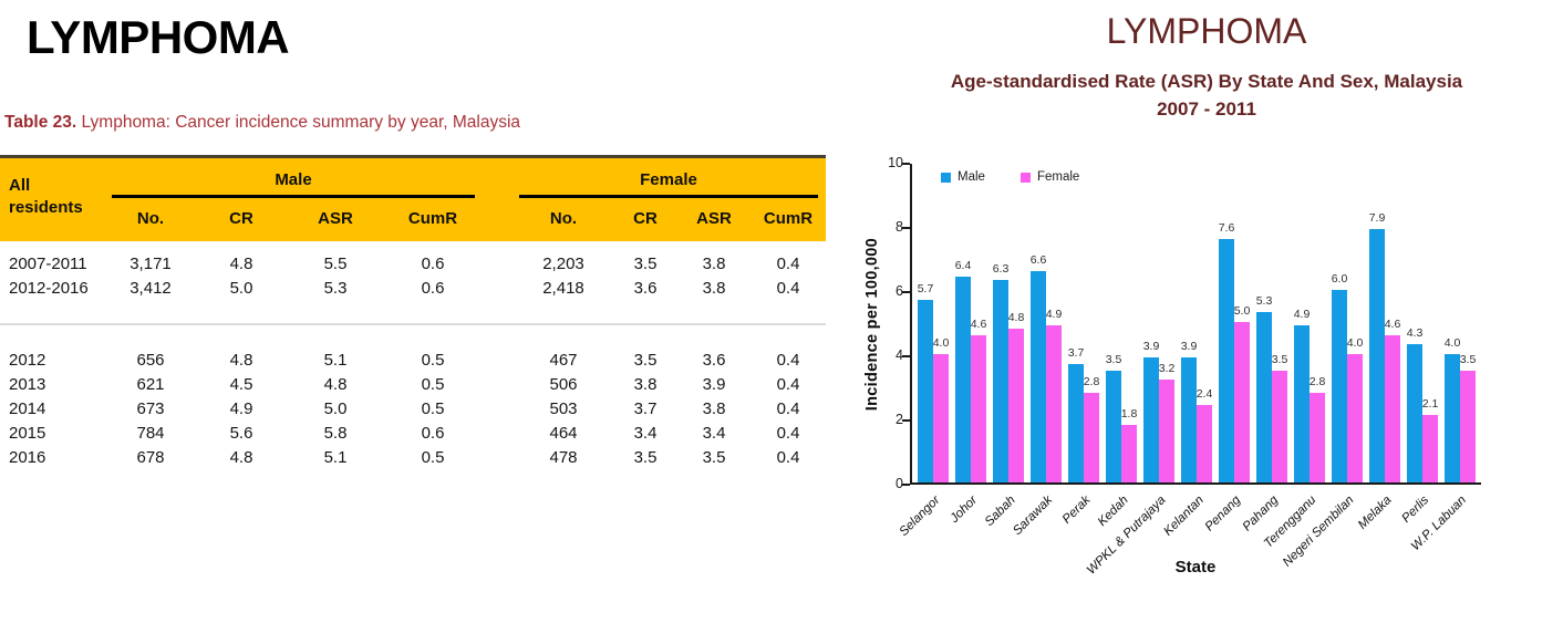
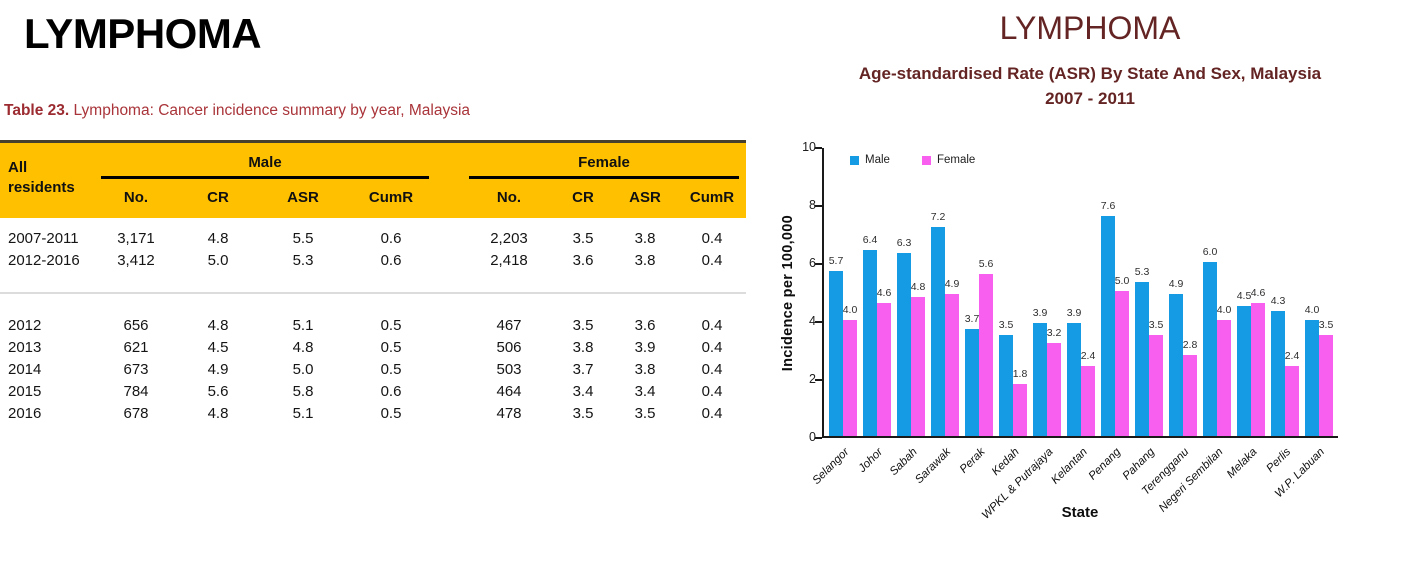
Male/Sarawak: 6.6 -> 7.2
Female/Perak: 2.8 -> 5.6
Male/Melaka: 7.9 -> 4.5
Female/Perlis: 2.1 -> 2.4
